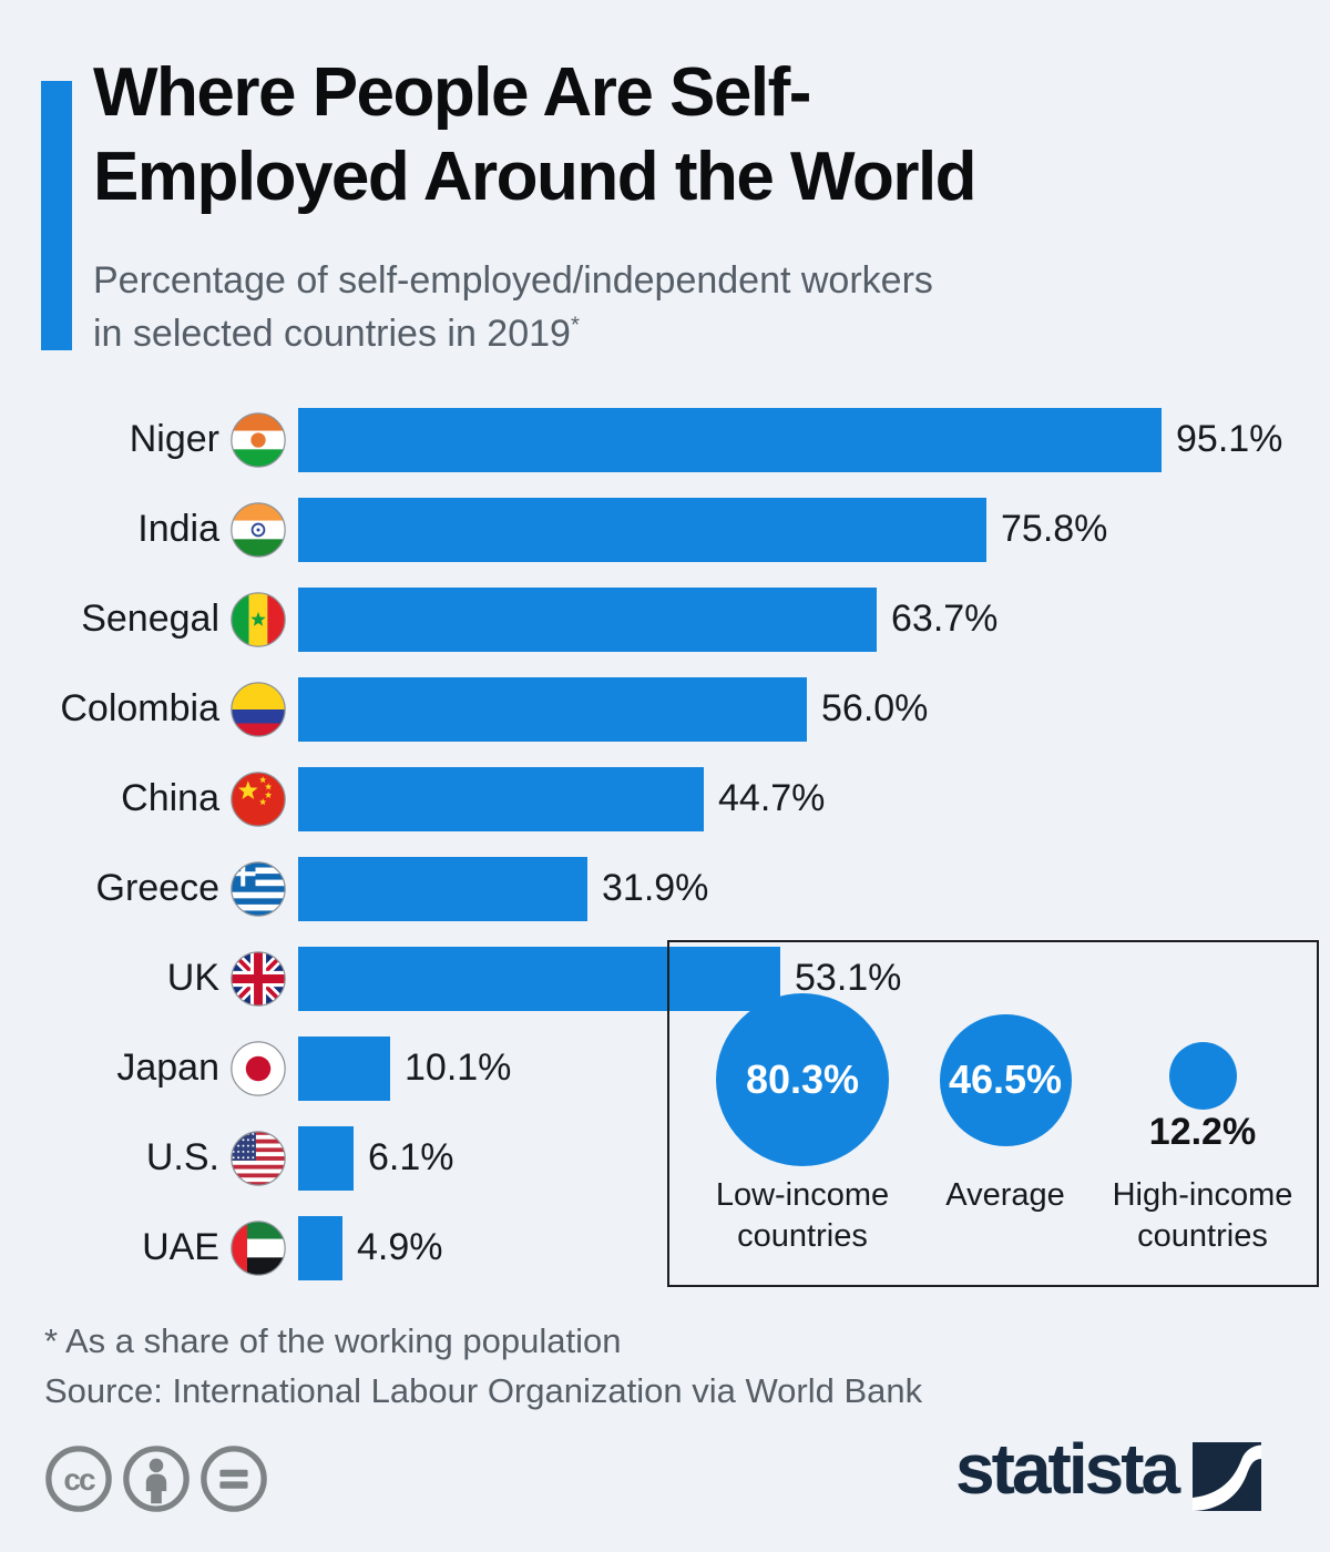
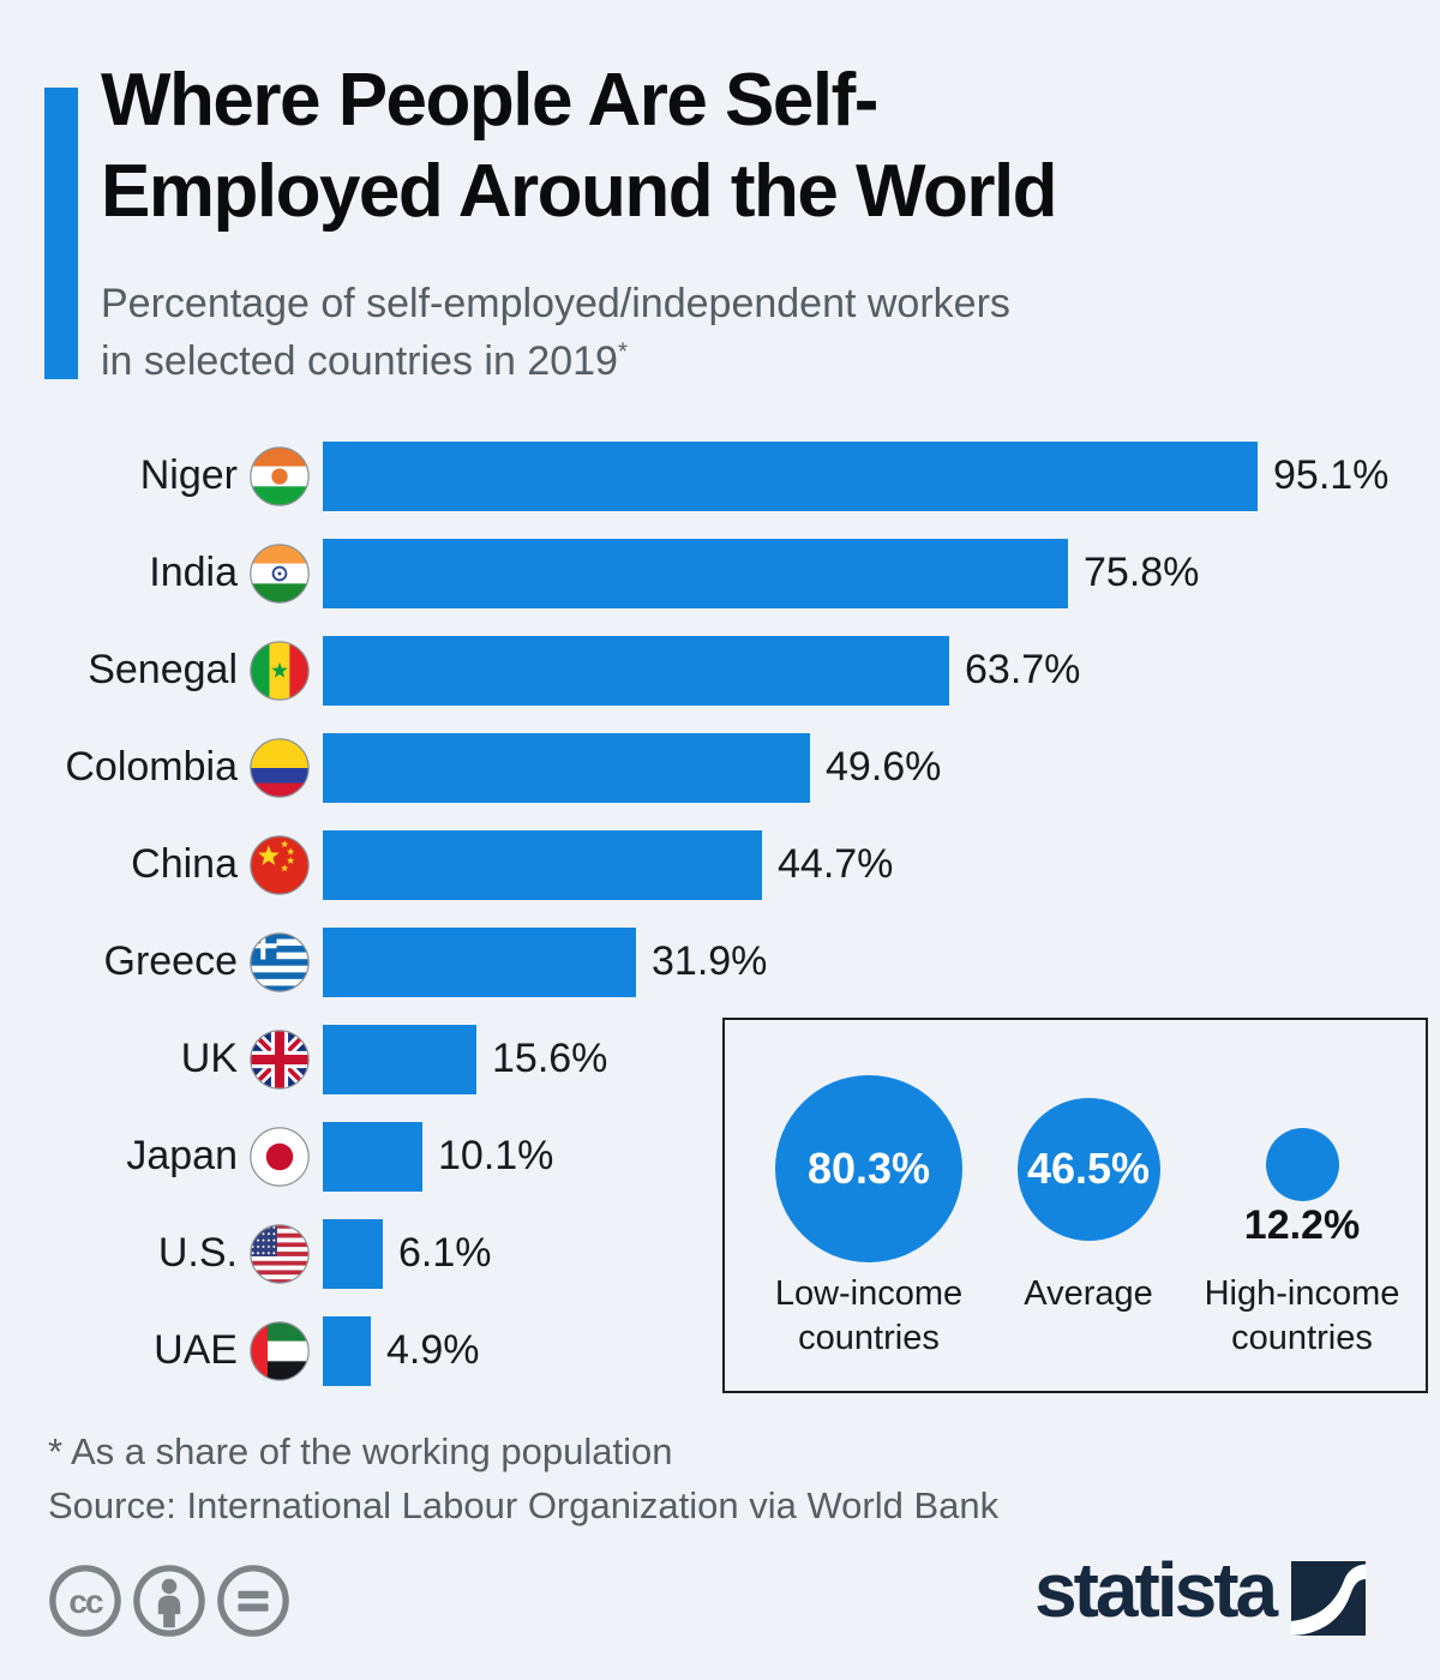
Colombia: 56.0% -> 49.6%
UK: 53.1% -> 15.6%
